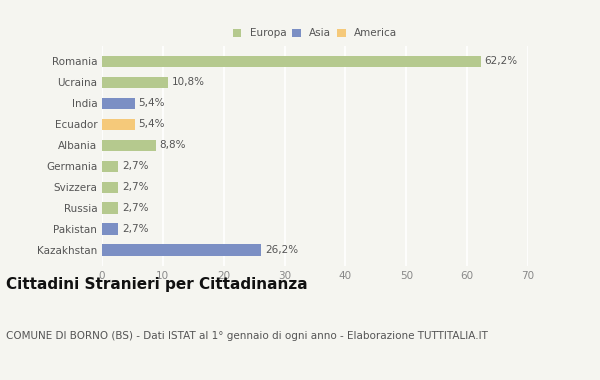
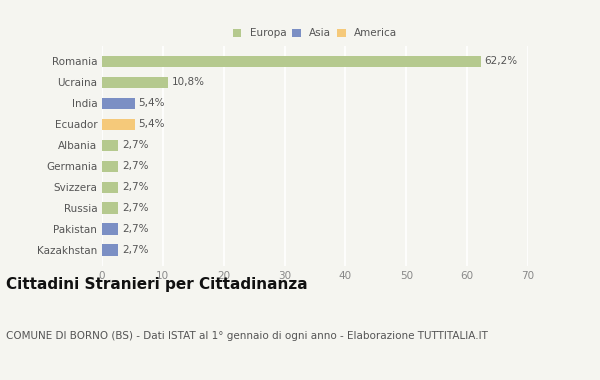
Albania: 8,8% -> 2,7%
Kazakhstan: 26,2% -> 2,7%
